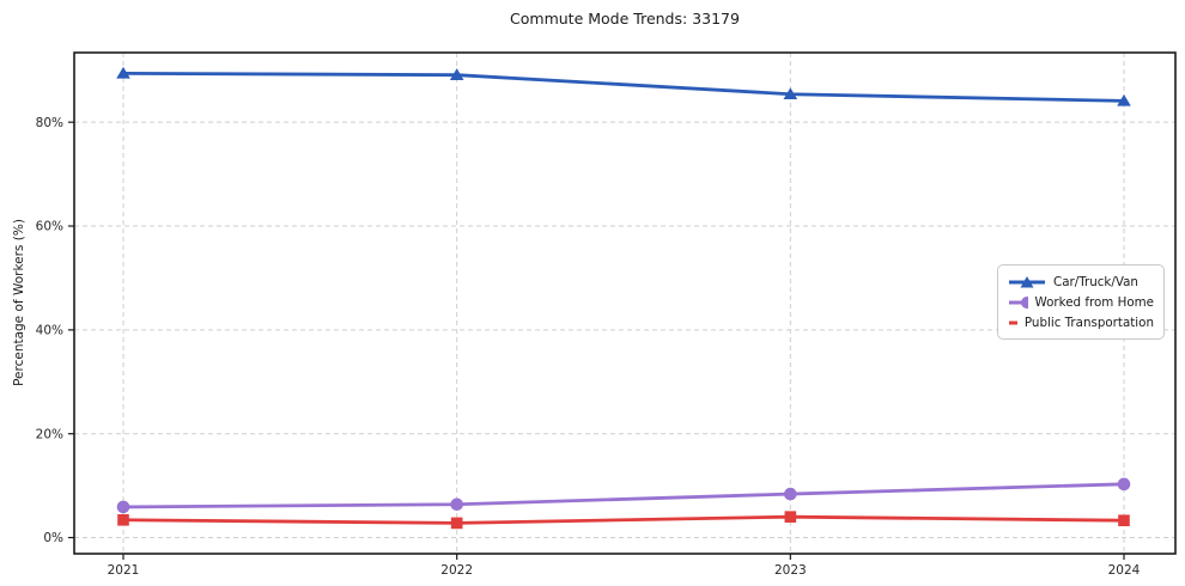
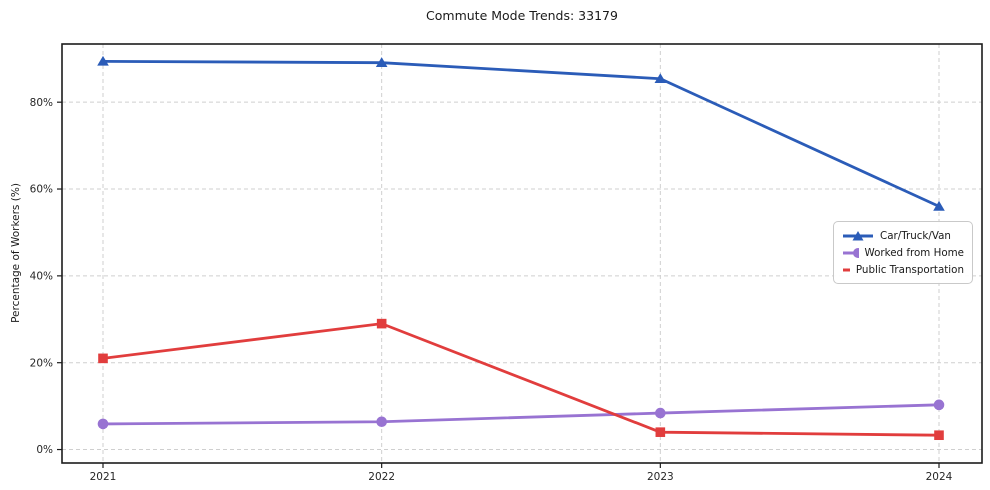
Public Transportation/2021: 3% -> 21%
Public Transportation/2022: 3% -> 29%
Car/Truck/Van/2024: 84% -> 56%
